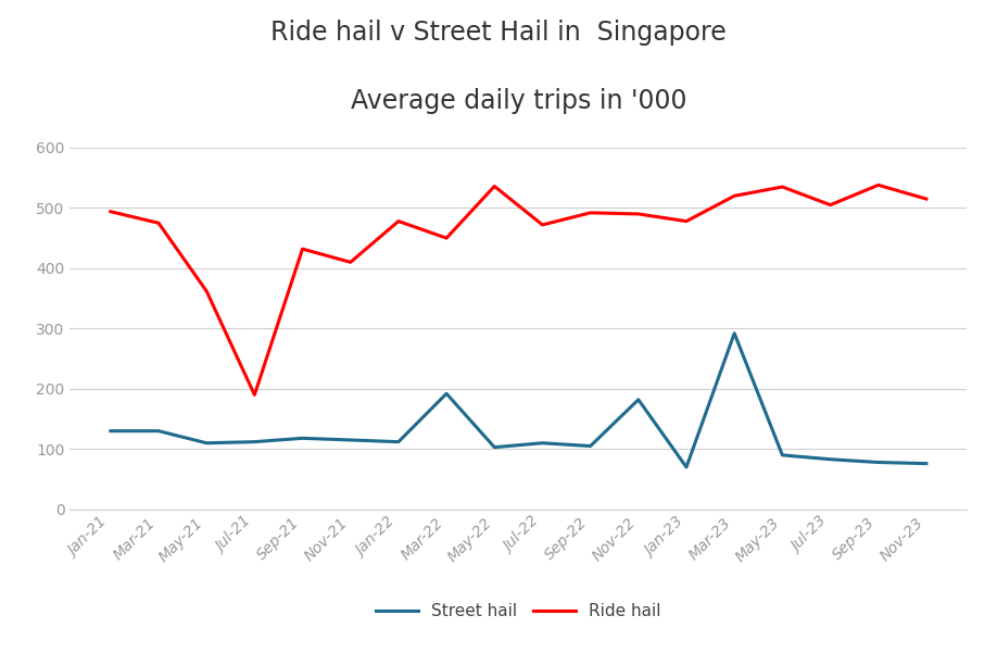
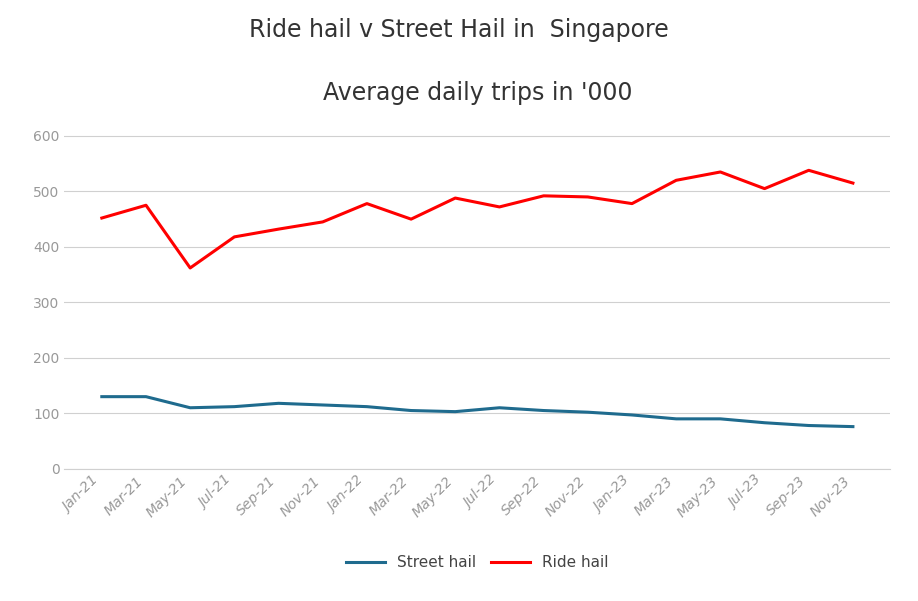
Ride hail/Jan-21: 494 -> 452
Ride hail/Jul-21: 190 -> 418
Ride hail/Nov-21: 410 -> 445
Street hail/Mar-22: 192 -> 105
Ride hail/May-22: 536 -> 488
Street hail/Nov-22: 182 -> 102
Street hail/Jan-23: 70 -> 97
Street hail/Mar-23: 292 -> 90
